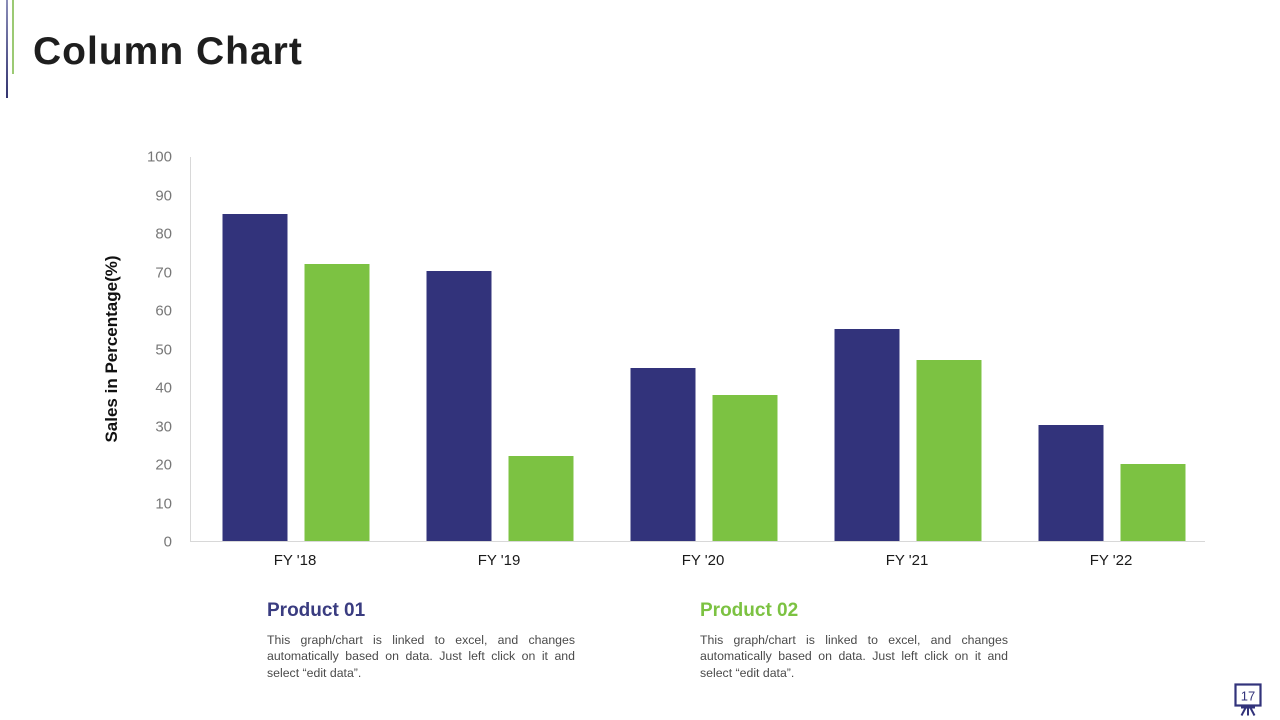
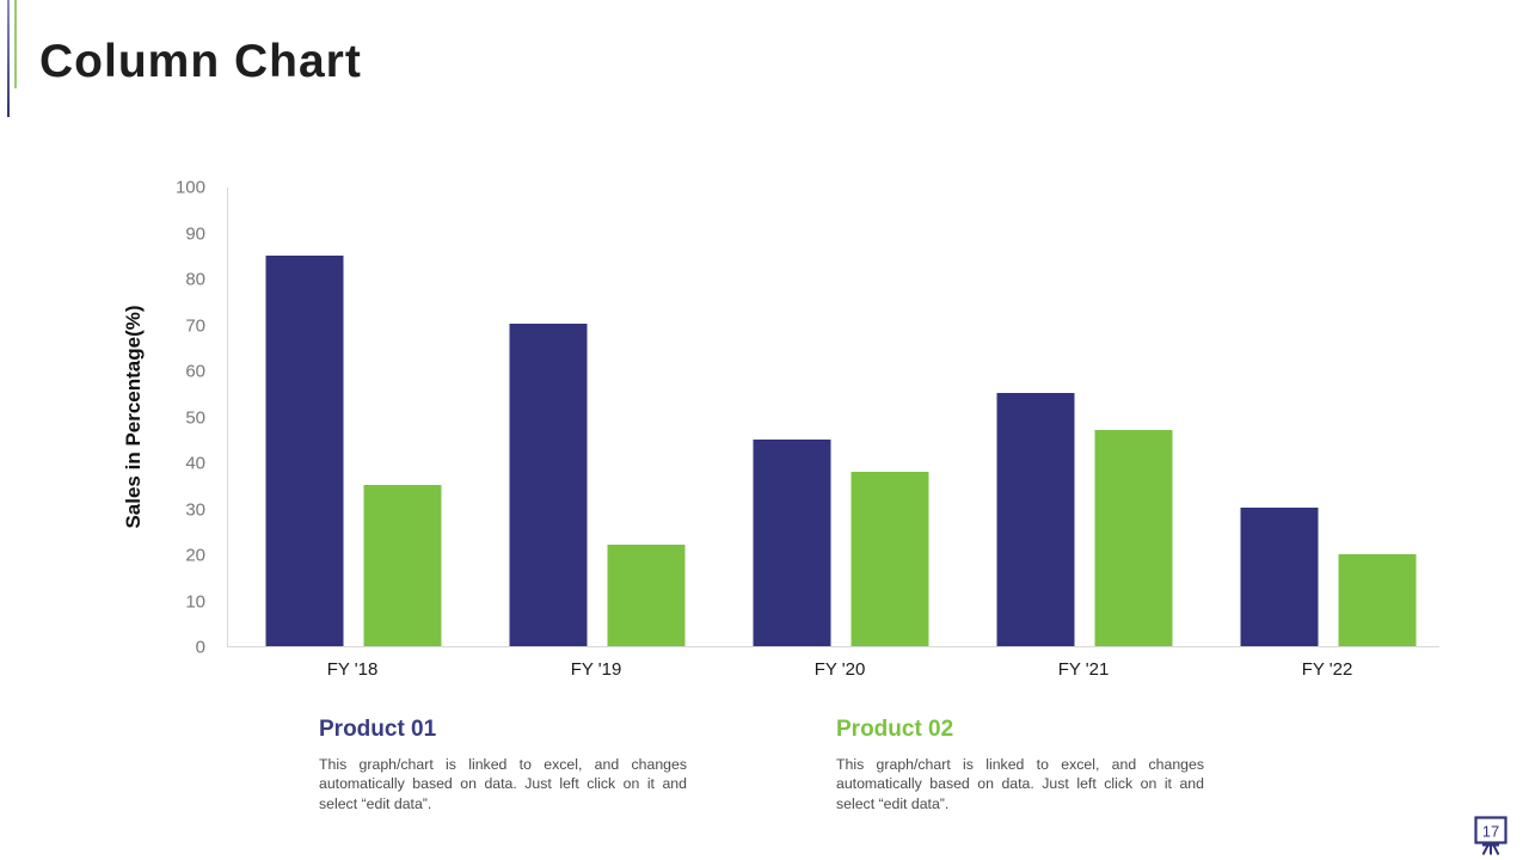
Product 02/FY '18: 72 -> 35
